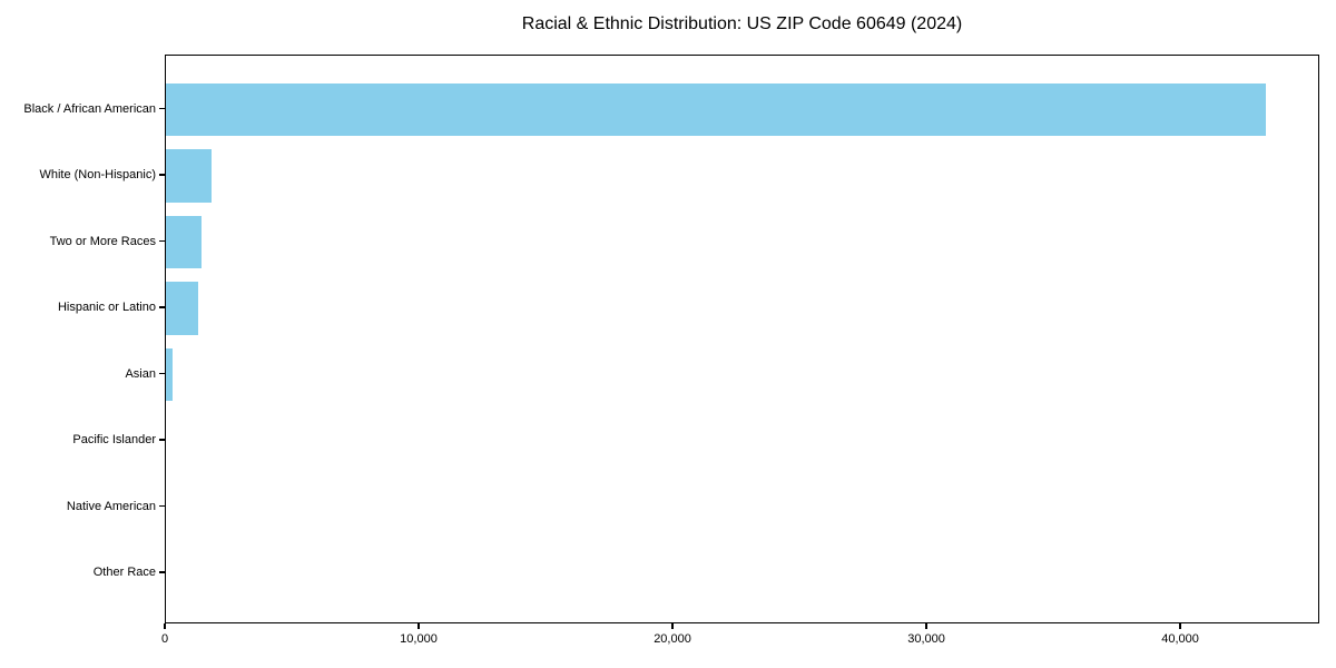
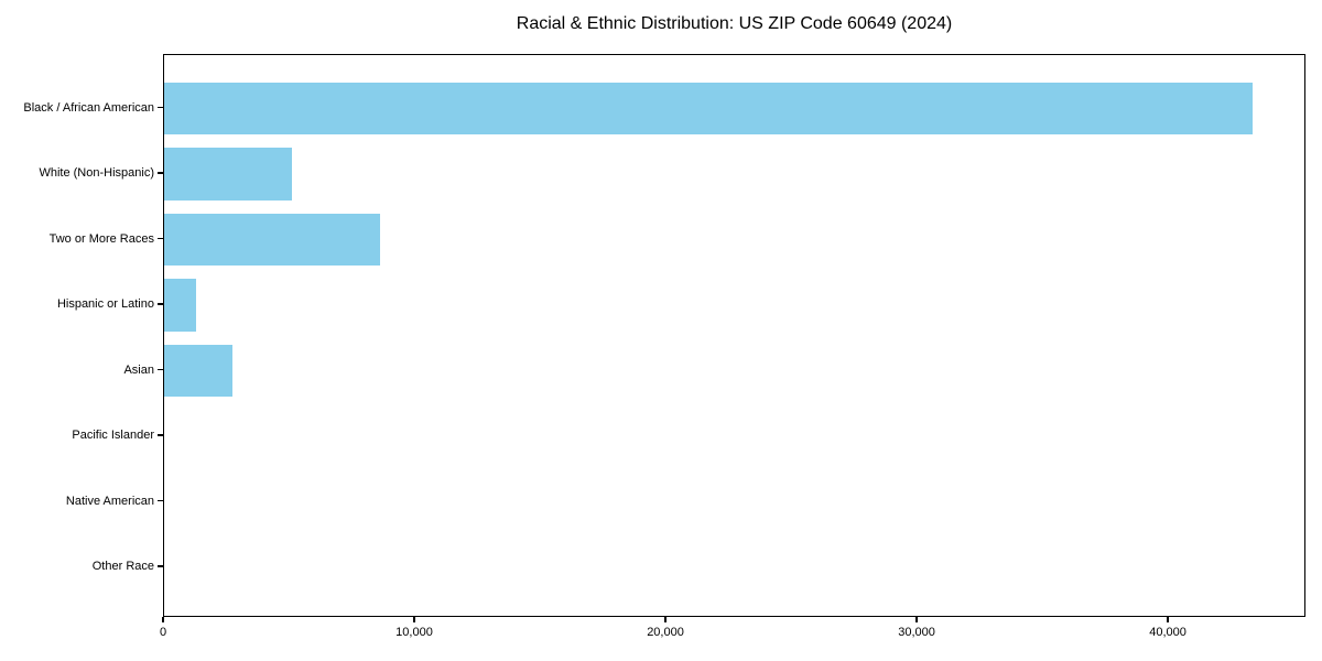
White (Non-Hispanic): 1800 -> 5100
Two or More Races: 1400 -> 8600
Asian: 200 -> 2700
